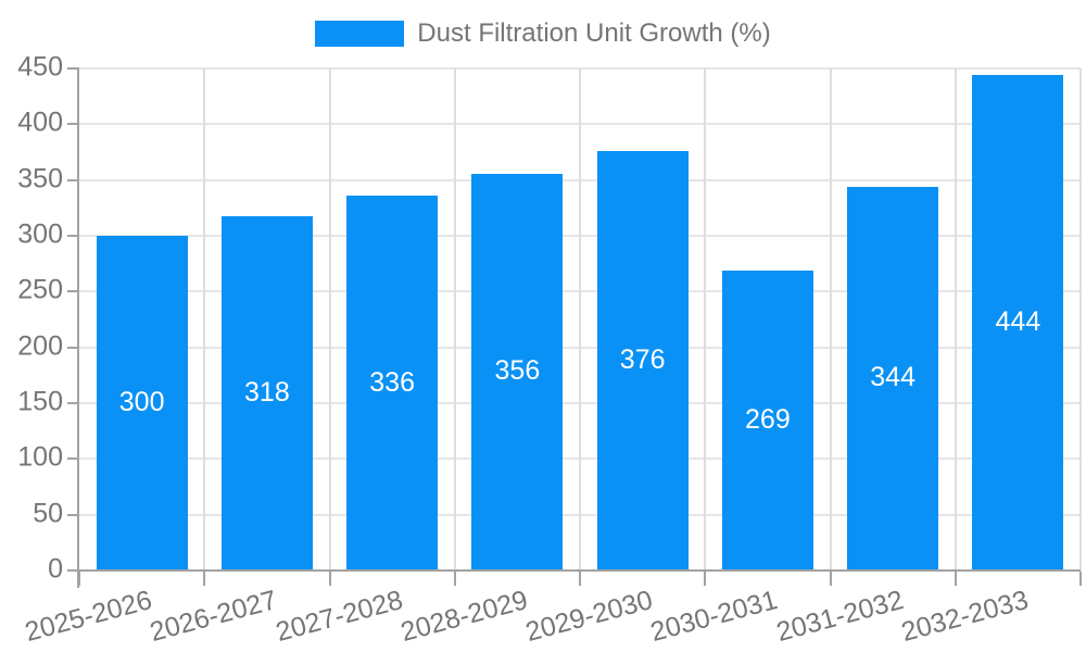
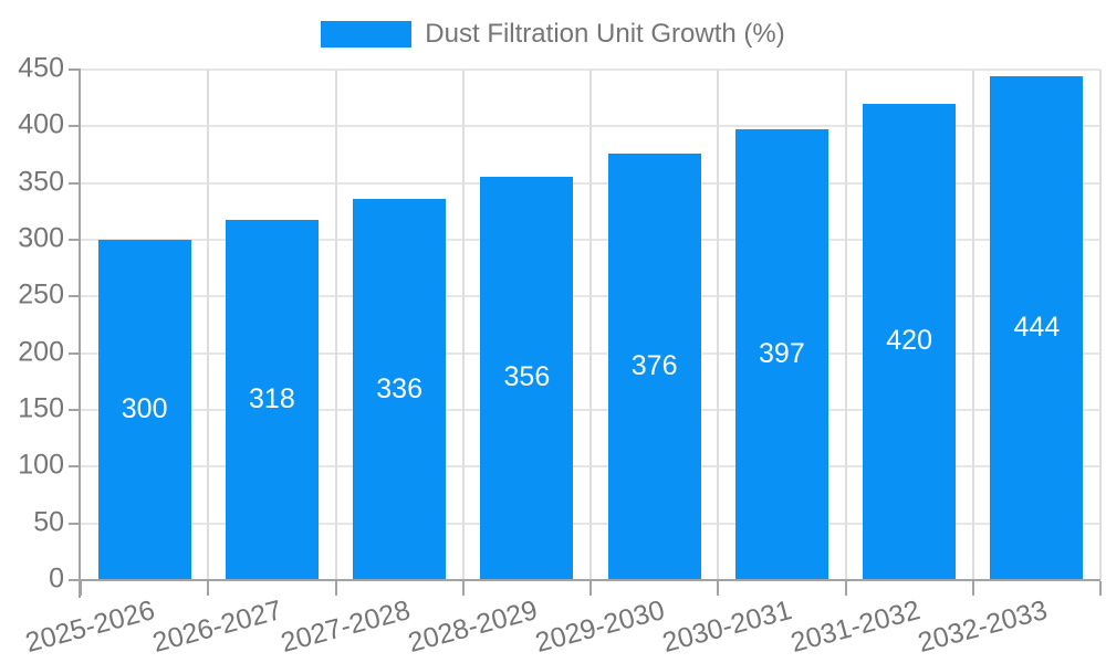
2030-2031: 269 -> 397
2031-2032: 344 -> 420
